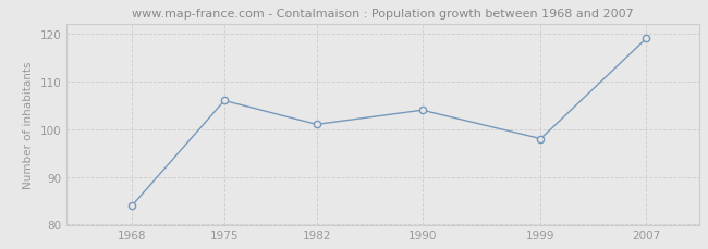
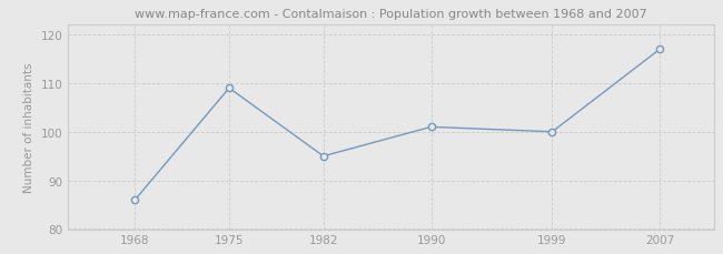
1968: 84 -> 86
1975: 106 -> 109
1982: 101 -> 95
1990: 104 -> 101
1999: 98 -> 100
2007: 119 -> 117
